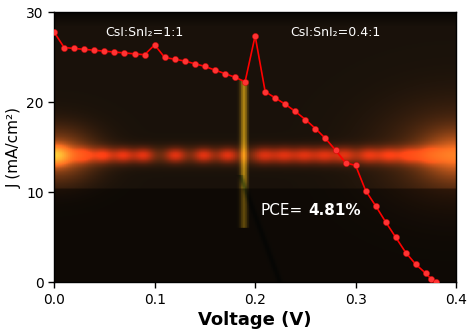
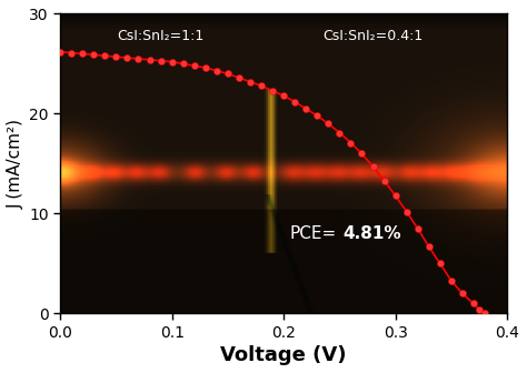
0.0: 27.8 -> 26.2
0.1: 26.4 -> 25.2
0.2: 27.4 -> 21.8
0.3: 13.0 -> 11.8
